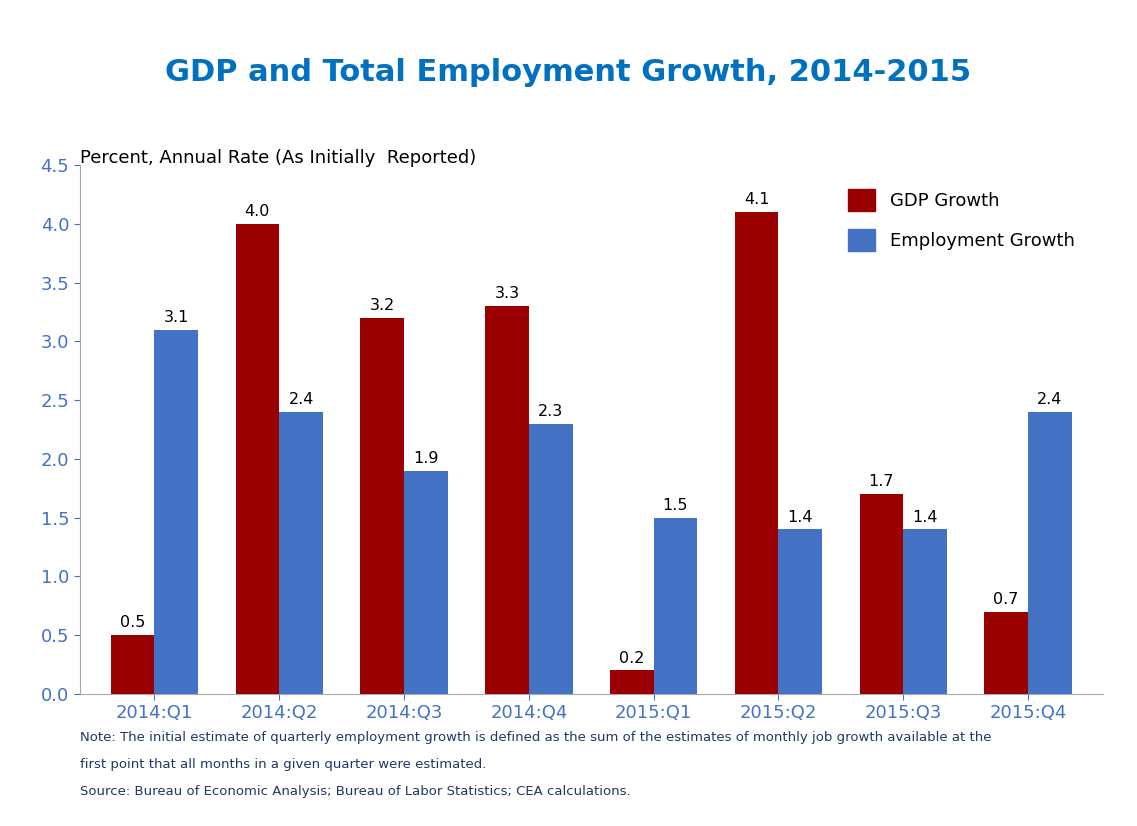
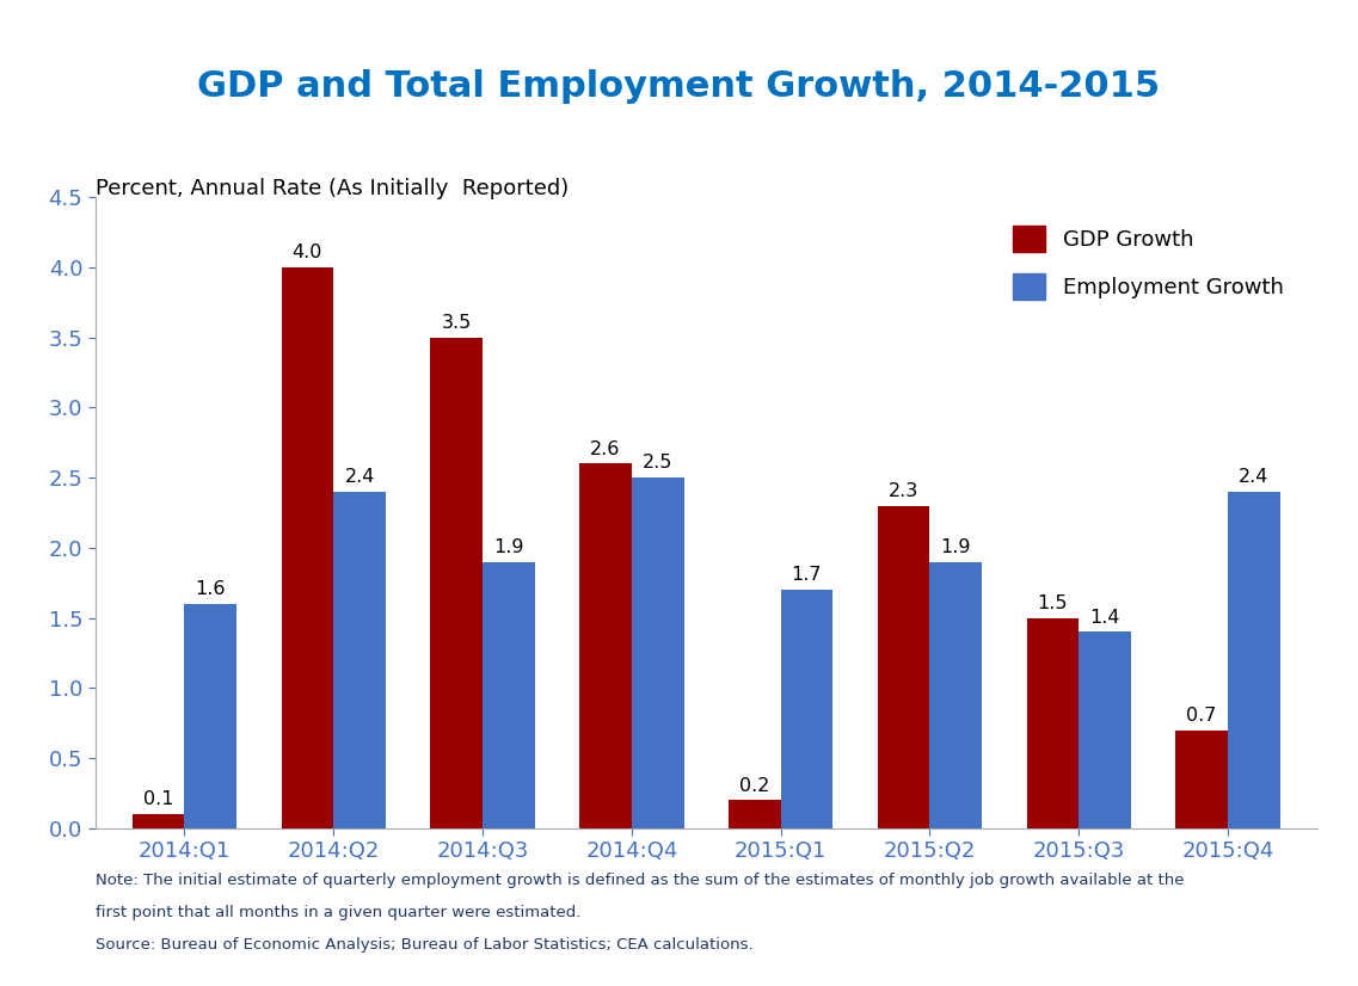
GDP Growth/2014:Q1: 0.5 -> 0.1
Employment Growth/2014:Q1: 3.1 -> 1.6
GDP Growth/2014:Q3: 3.2 -> 3.5
GDP Growth/2014:Q4: 3.3 -> 2.6
Employment Growth/2014:Q4: 2.3 -> 2.5
Employment Growth/2015:Q1: 1.5 -> 1.7
GDP Growth/2015:Q2: 4.1 -> 2.3
Employment Growth/2015:Q2: 1.4 -> 1.9
GDP Growth/2015:Q3: 1.7 -> 1.5
